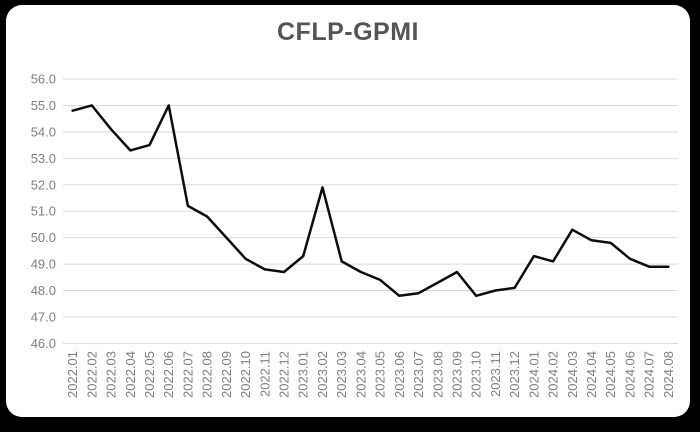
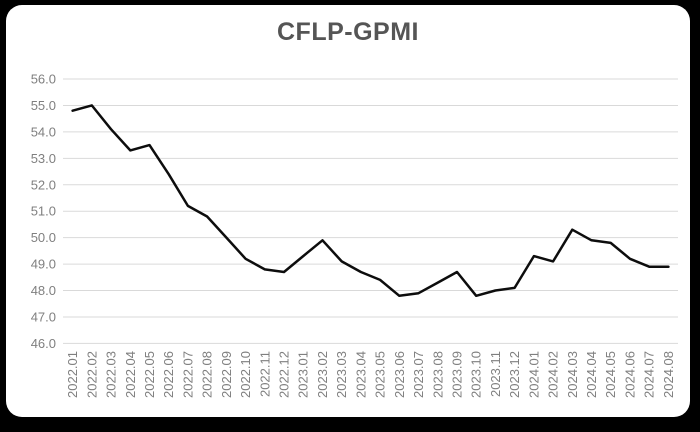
2022.06: 55.0 -> 52.4
2023.02: 51.9 -> 49.9
